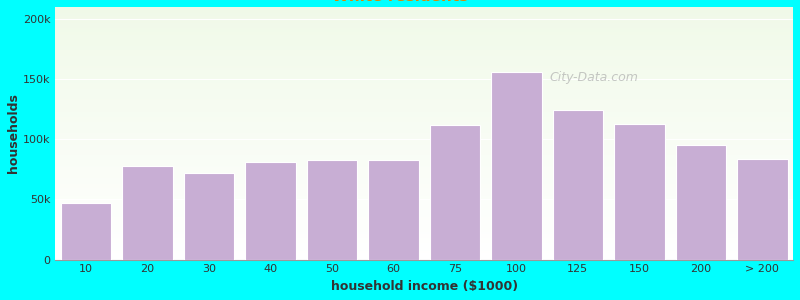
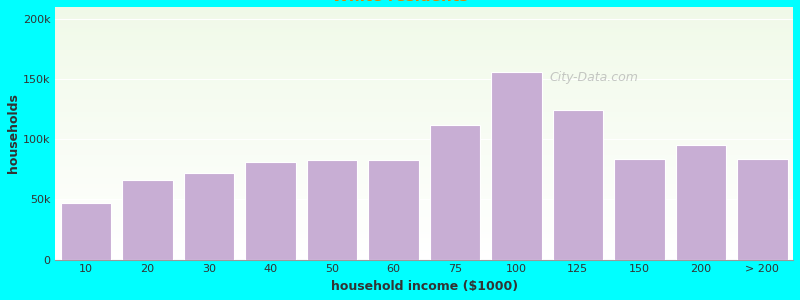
20: 78k -> 66k
150: 113k -> 84k
